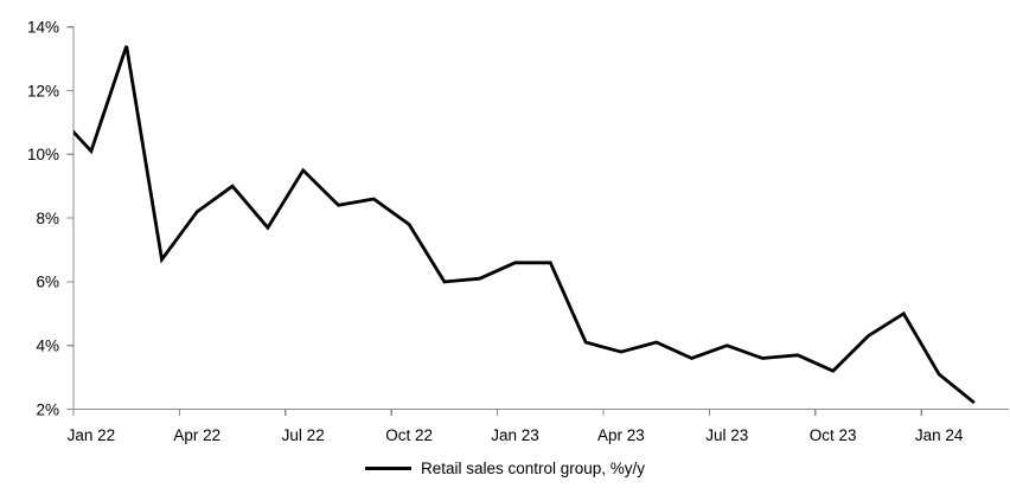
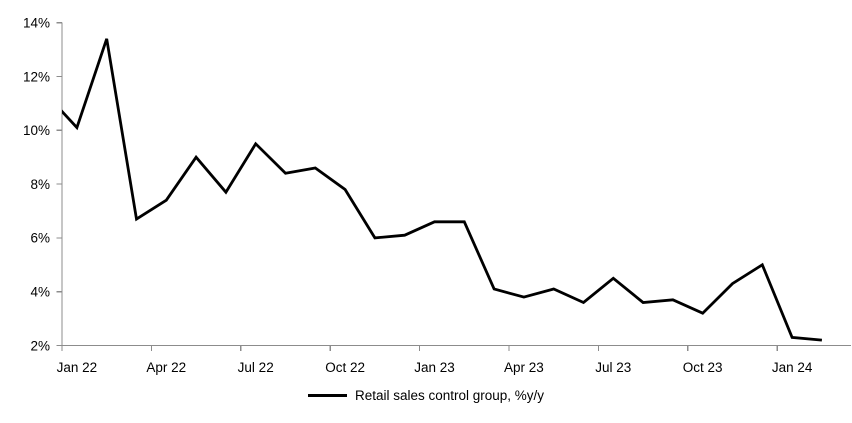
Apr 22: 8.2% -> 7.4%
Jul 23: 4.0% -> 4.5%
Jan 24: 3.1% -> 2.3%
